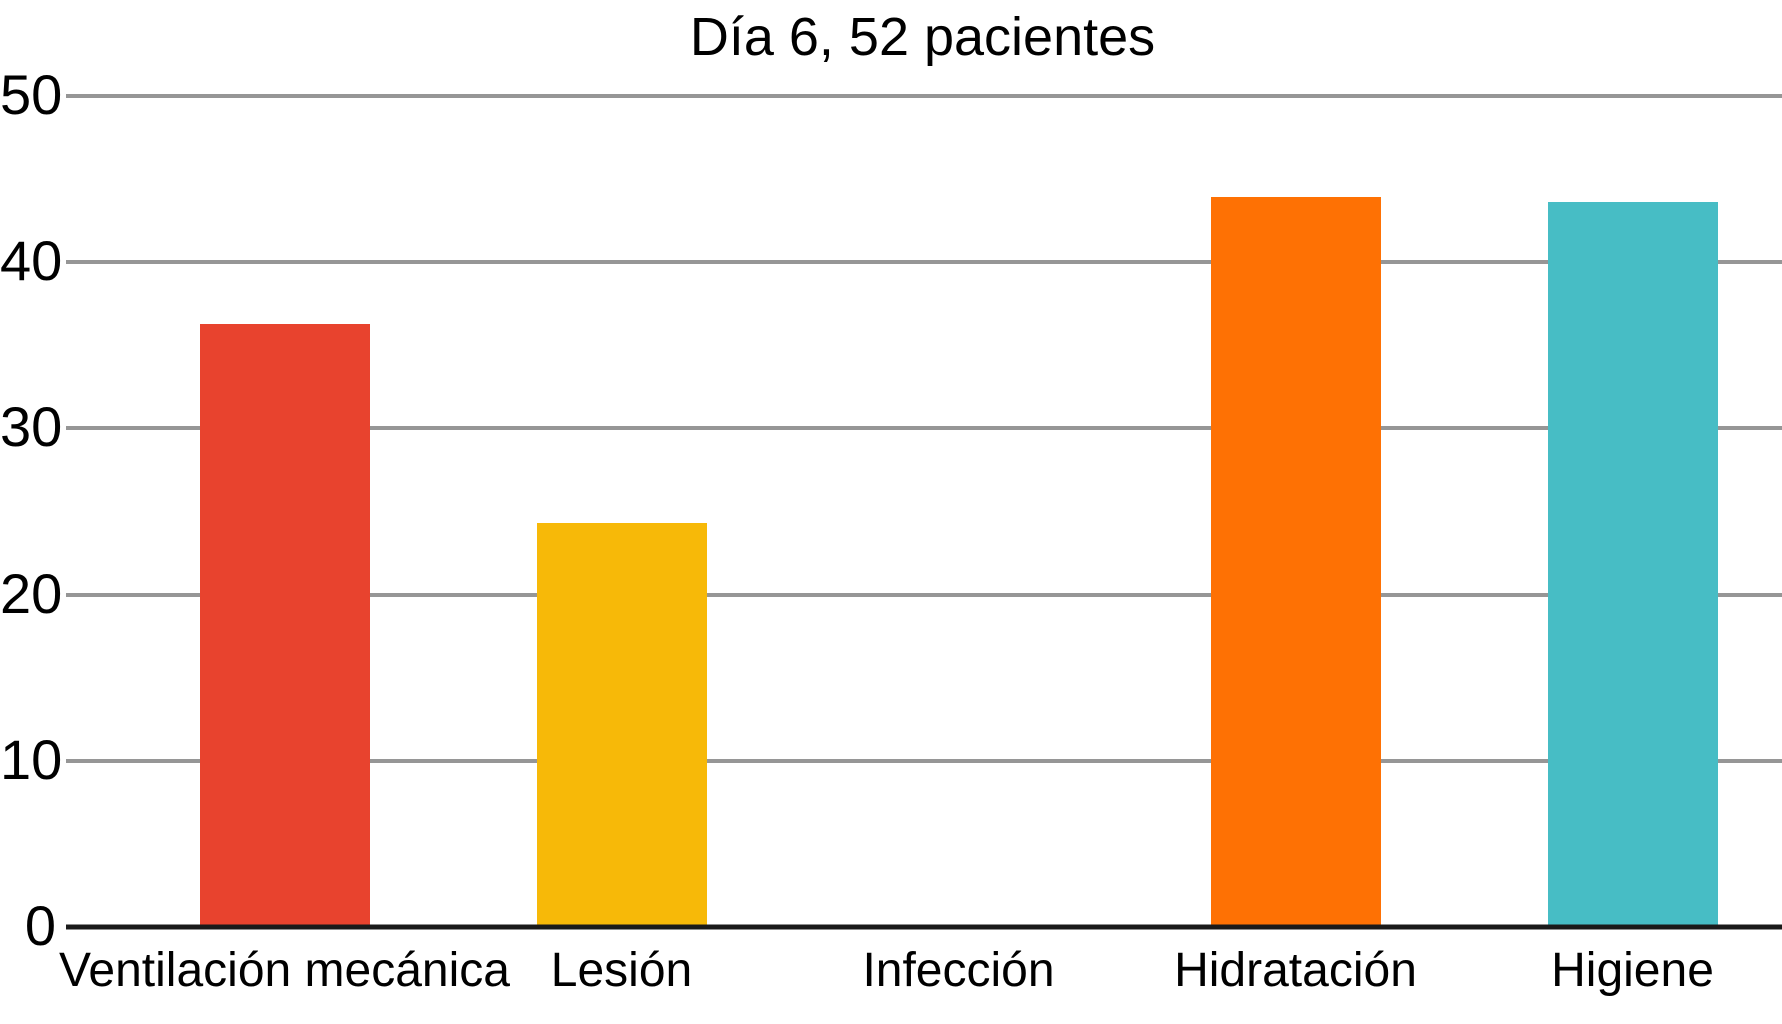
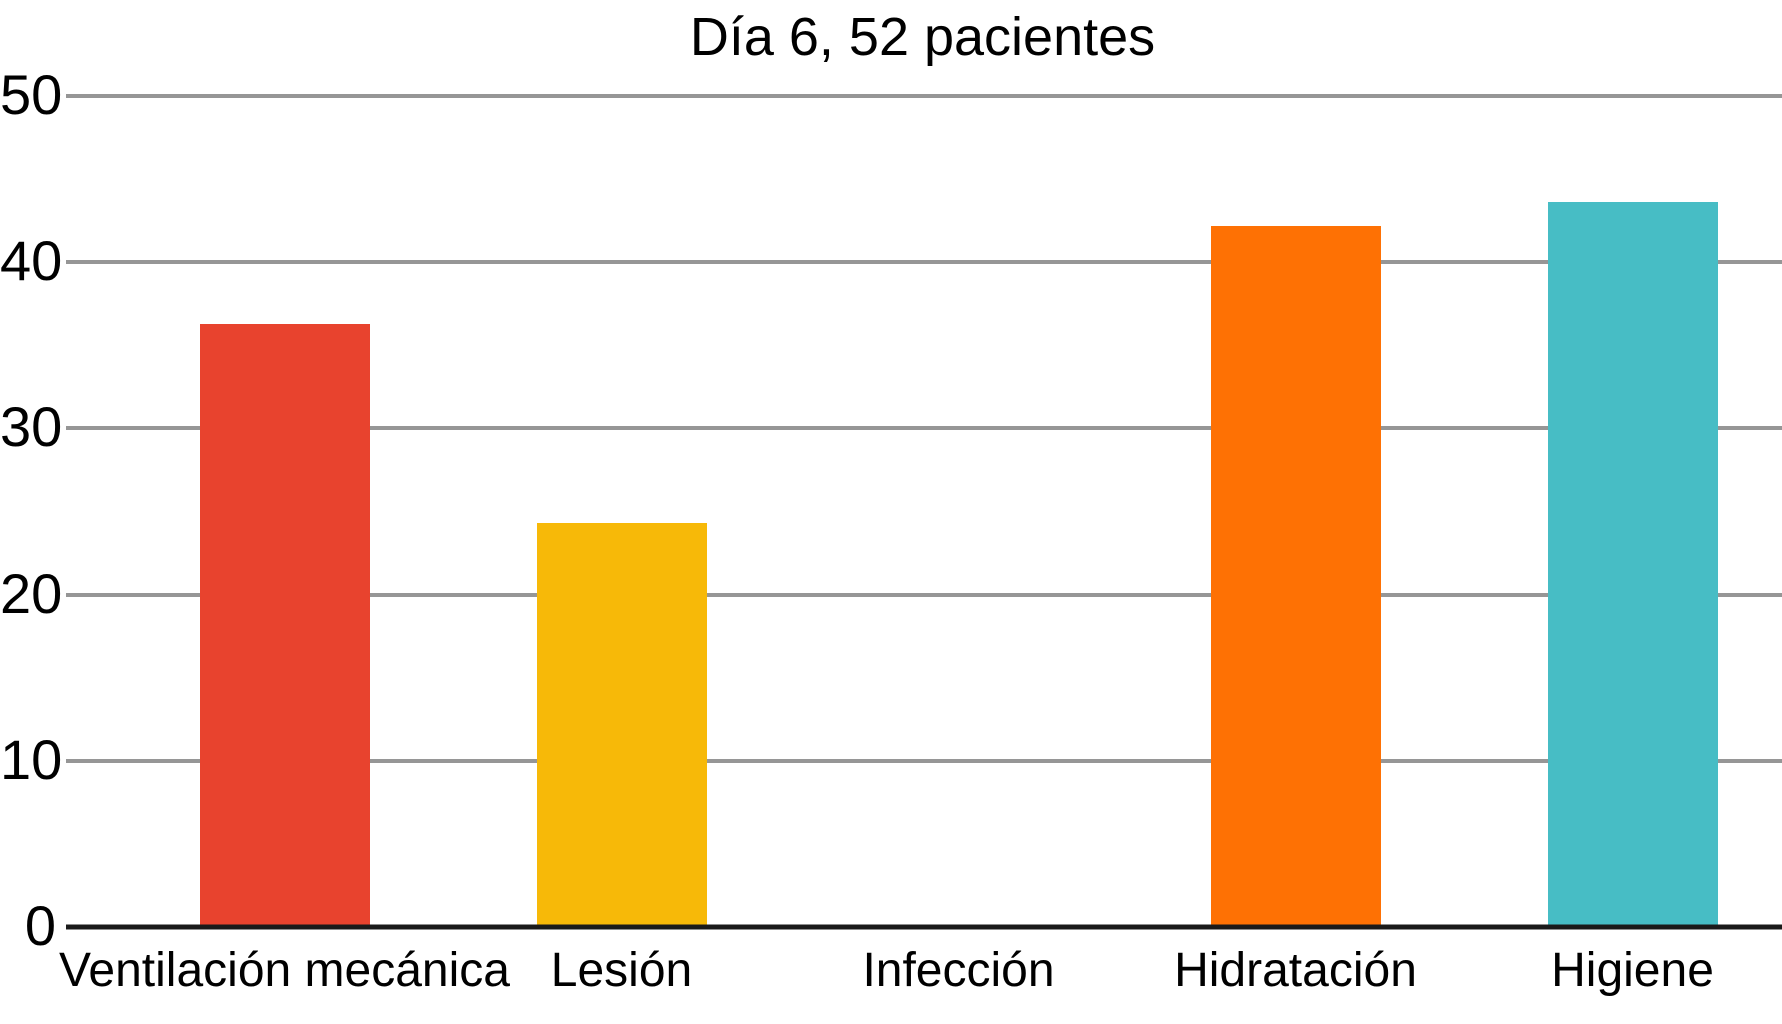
Hidratación: 43.9 -> 42.2
